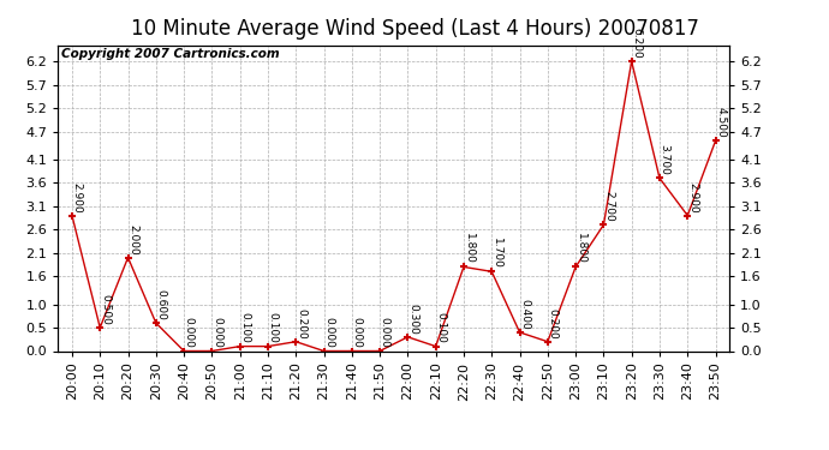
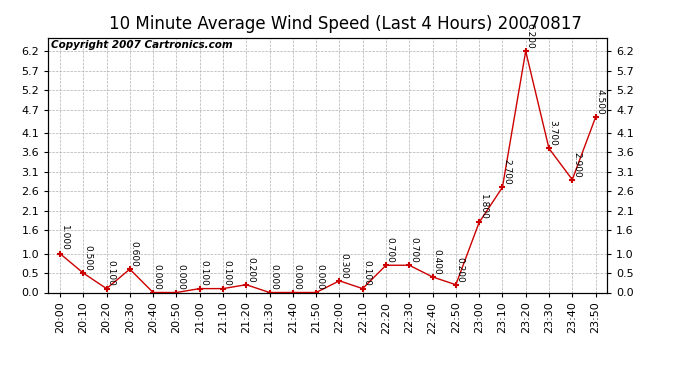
20:00: 2.900 -> 1.000
20:20: 2.000 -> 0.100
22:20: 1.800 -> 0.700
22:30: 1.700 -> 0.700
